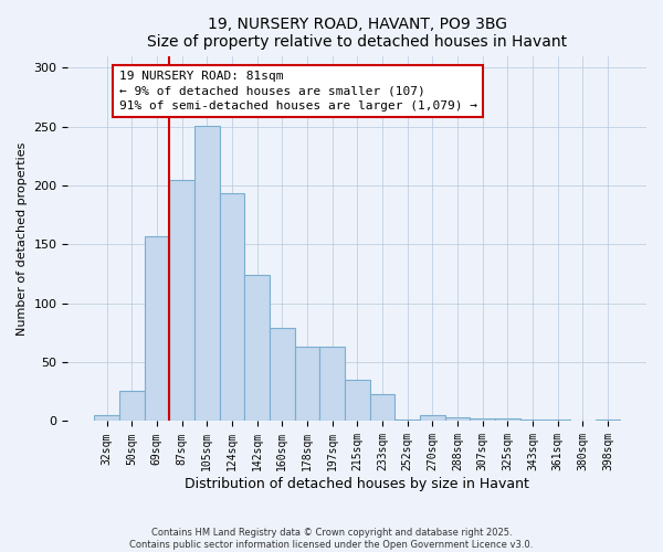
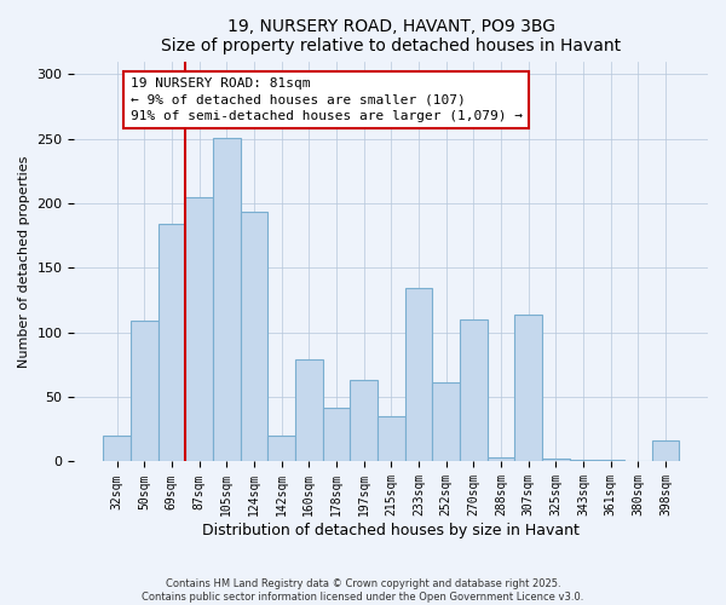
32sqm: 5 -> 20
50sqm: 26 -> 109
69sqm: 157 -> 184
142sqm: 124 -> 20
178sqm: 63 -> 42
233sqm: 23 -> 134
252sqm: 1 -> 61
270sqm: 5 -> 110
307sqm: 2 -> 114
398sqm: 1 -> 16
